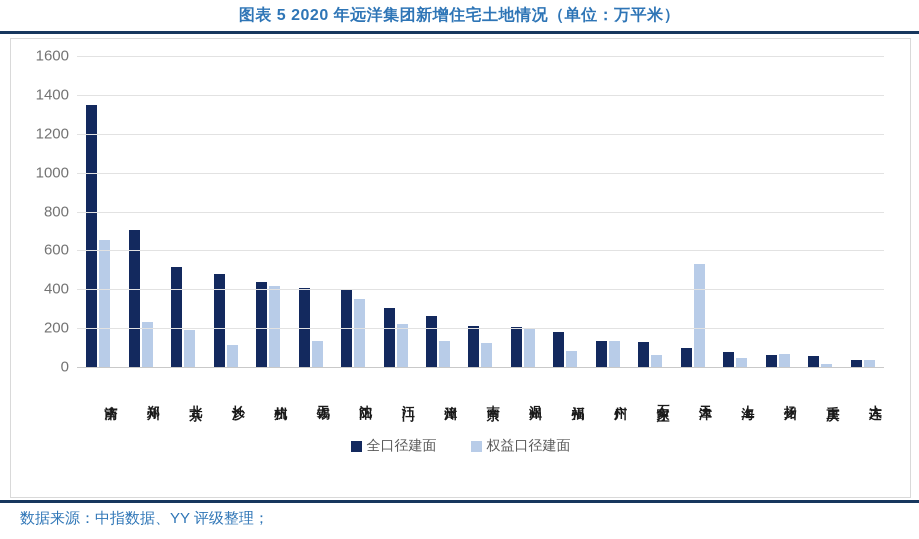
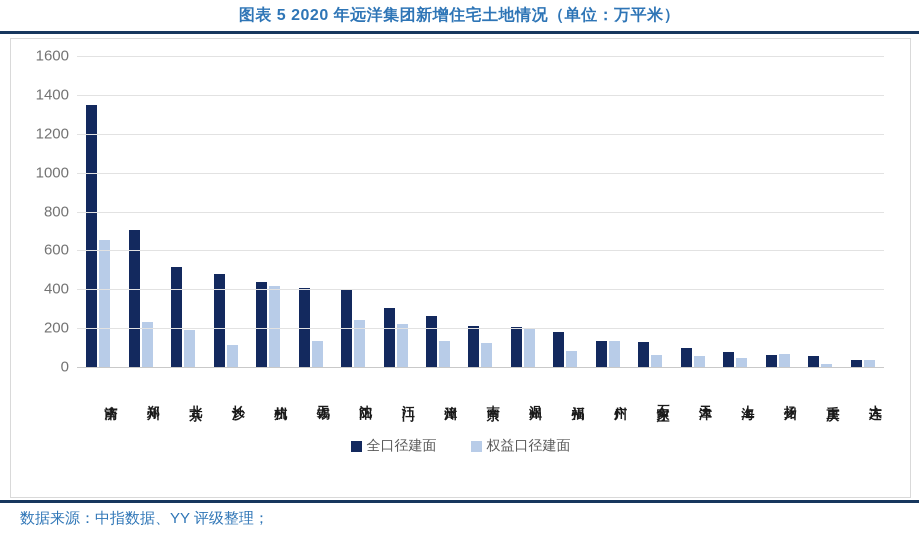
权益口径建面/沈阳: 350 -> 240
权益口径建面/天津: 530 -> 60
